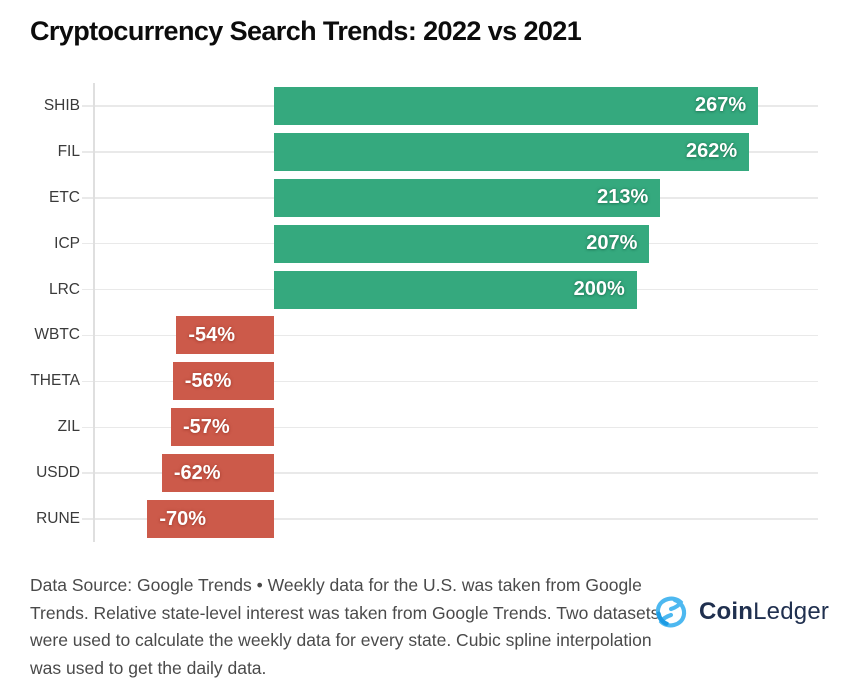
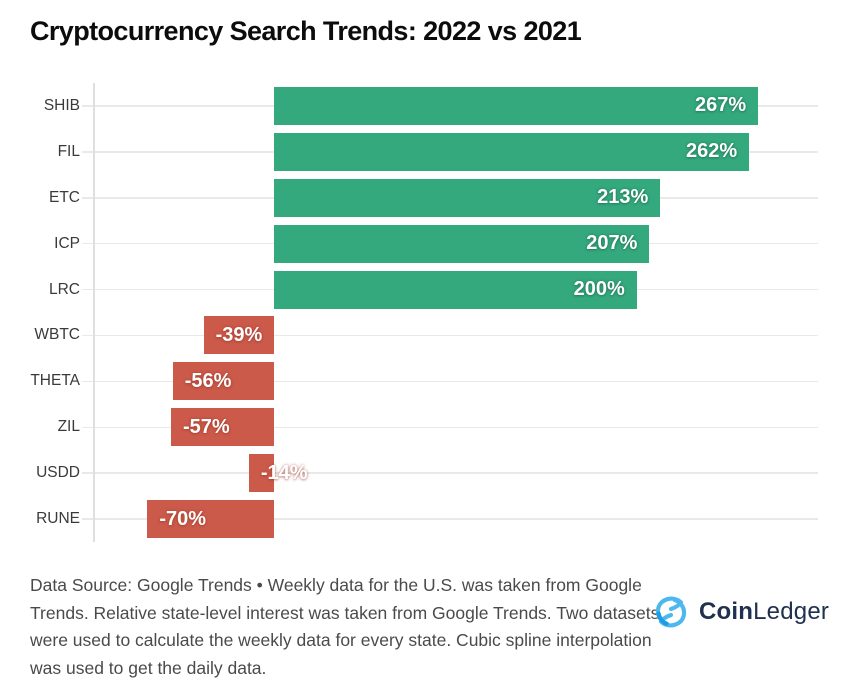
WBTC: -54% -> -39%
USDD: -62% -> -14%
